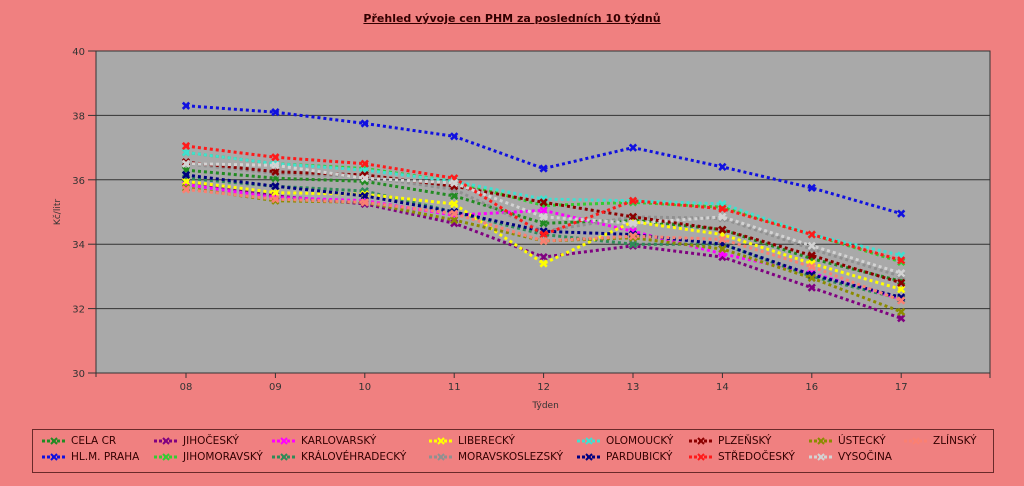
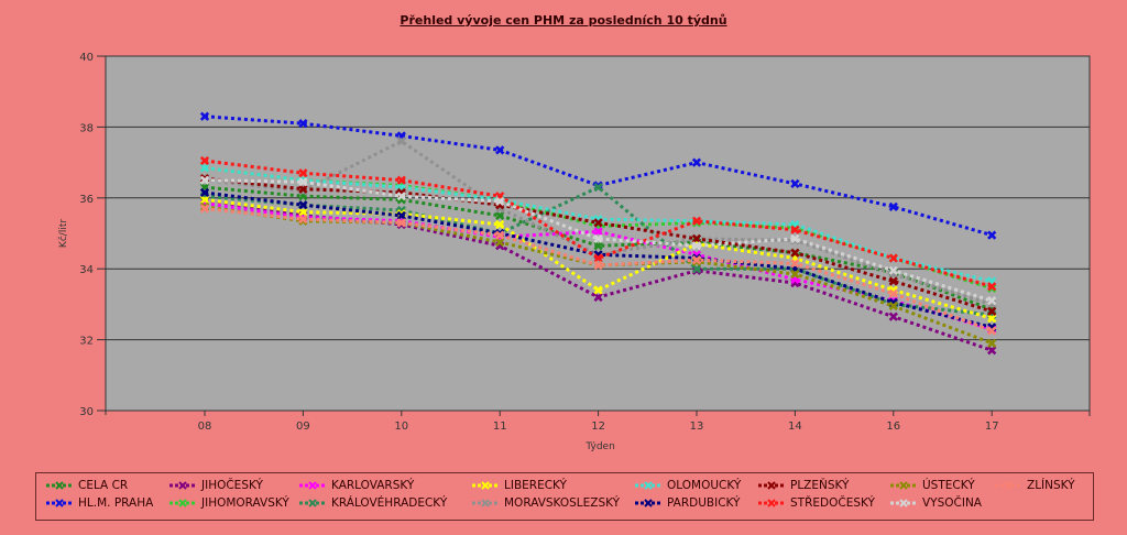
MORAVSKOSLEZSKÝ/10: 36.1 -> 37.6
JIHOČESKÝ/12: 33.6 -> 33.2
KRÁLOVÉHRADECKÝ/12: 34.3 -> 36.3
CELA CR/16: 33.5 -> 33.9
KRÁLOVÉHRADECKÝ/17: 32.3 -> 32.7
